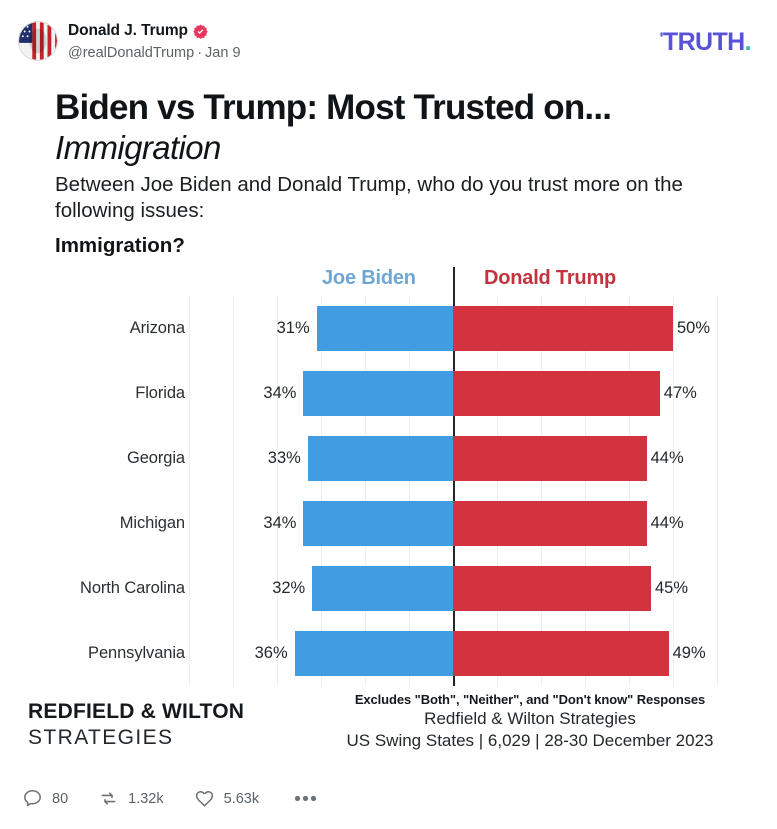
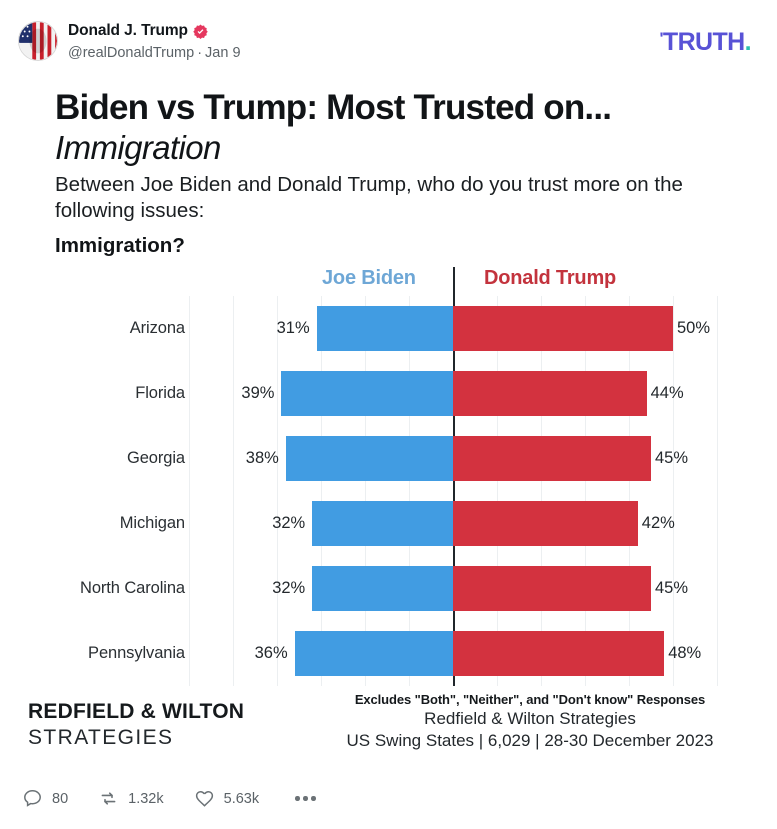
Joe Biden/Florida: 34% -> 39%
Donald Trump/Florida: 47% -> 44%
Joe Biden/Georgia: 33% -> 38%
Donald Trump/Georgia: 44% -> 45%
Joe Biden/Michigan: 34% -> 32%
Donald Trump/Michigan: 44% -> 42%
Donald Trump/Pennsylvania: 49% -> 48%
